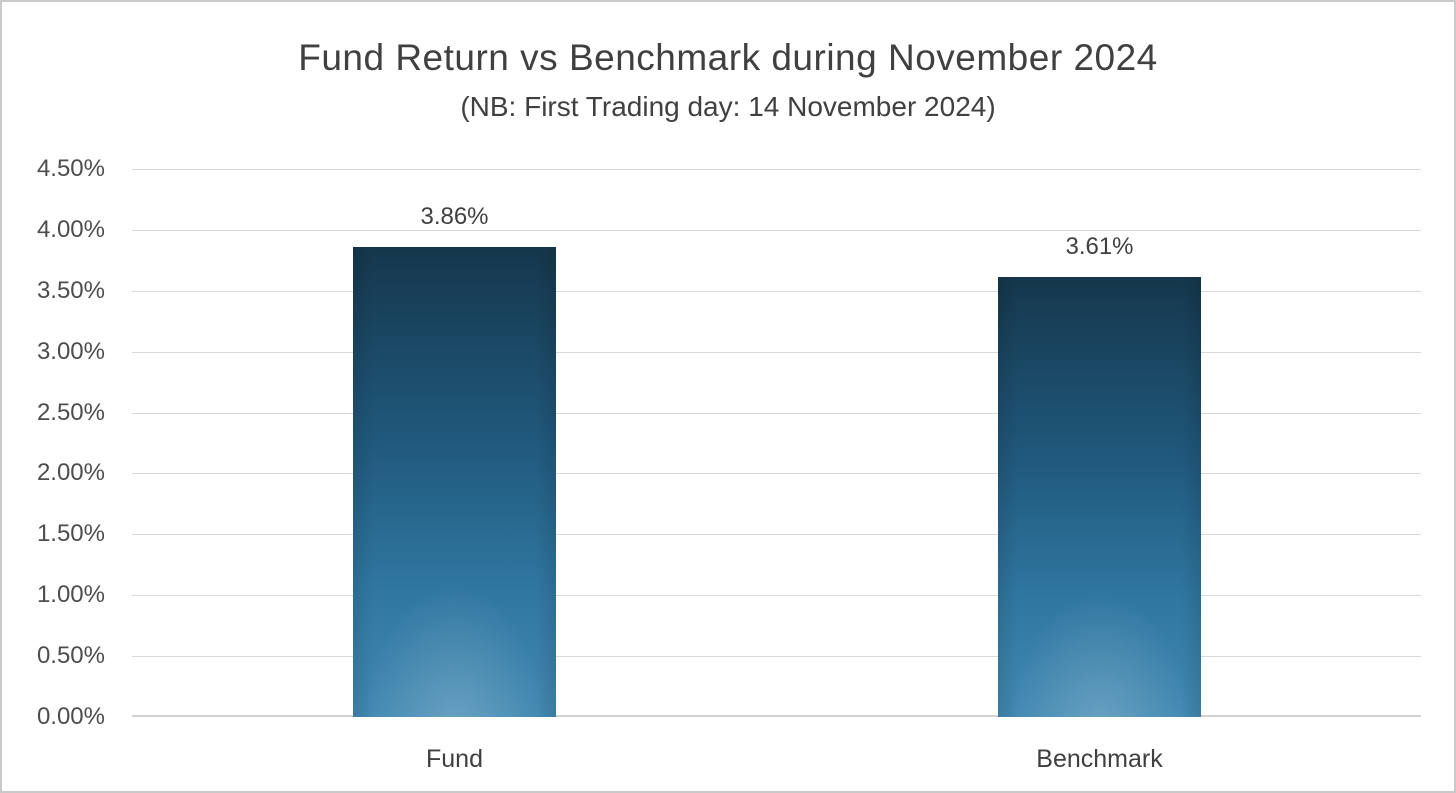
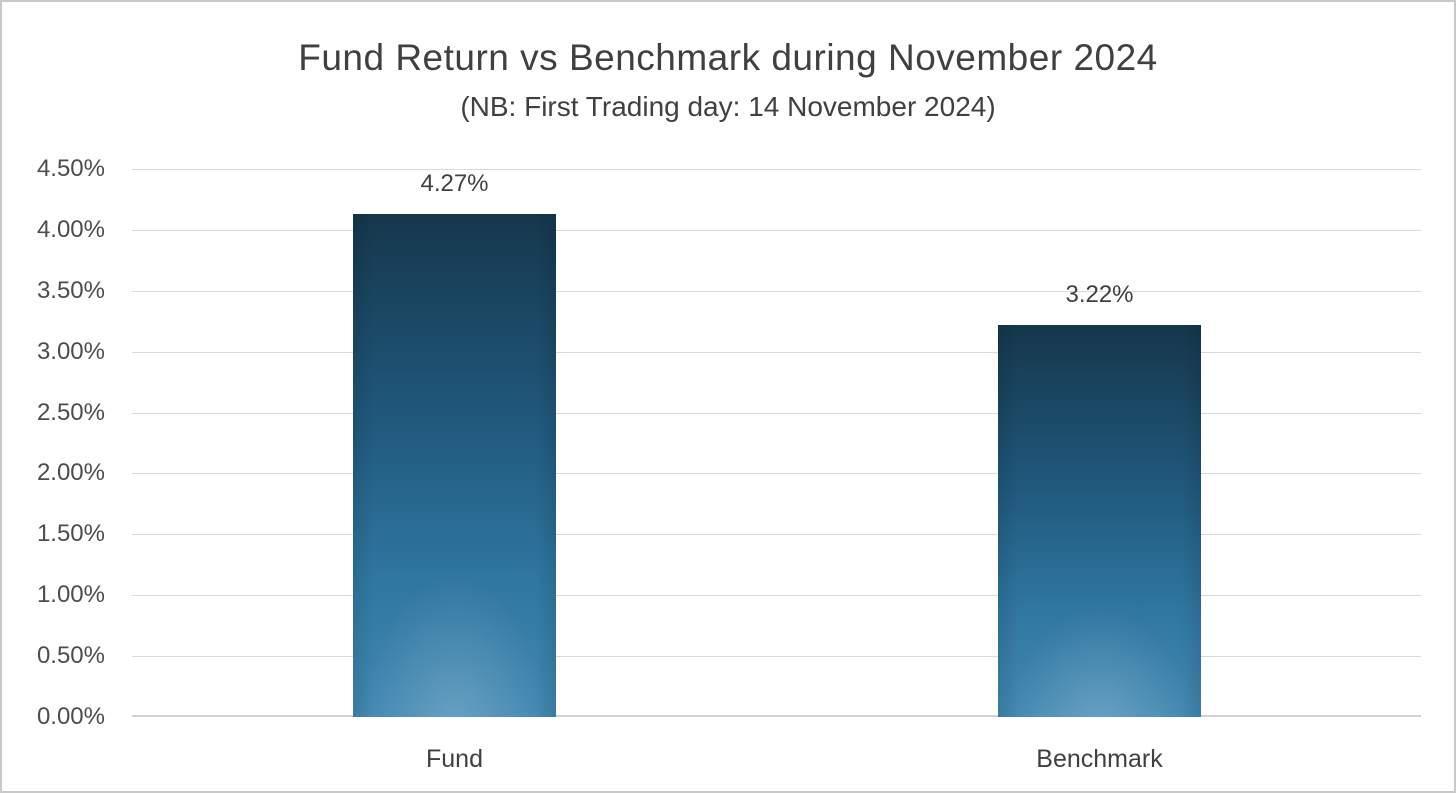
Fund: 3.86% -> 4.27%
Benchmark: 3.61% -> 3.22%
